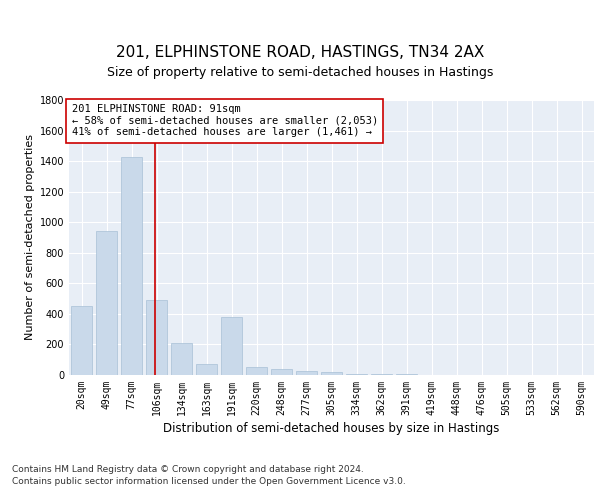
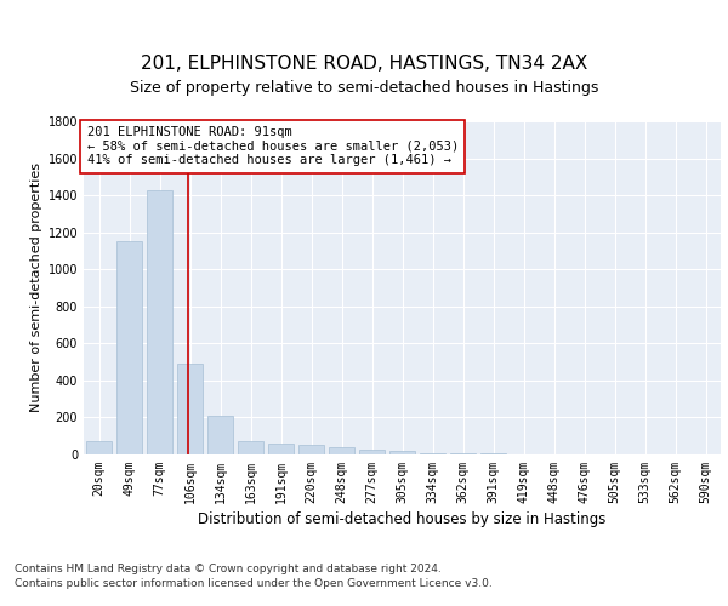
20sqm: 450 -> 80
49sqm: 940 -> 1150
191sqm: 380 -> 60
